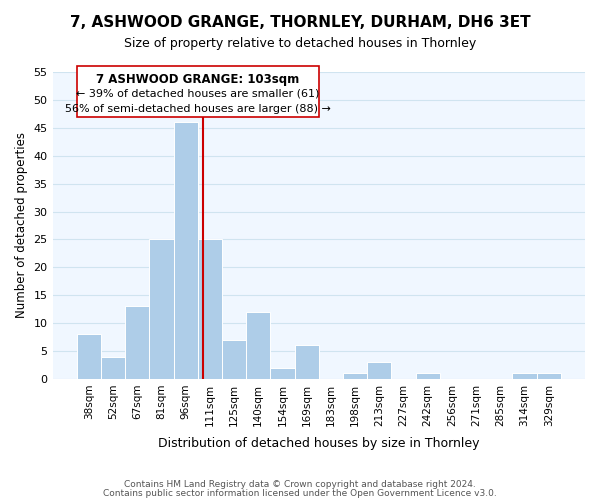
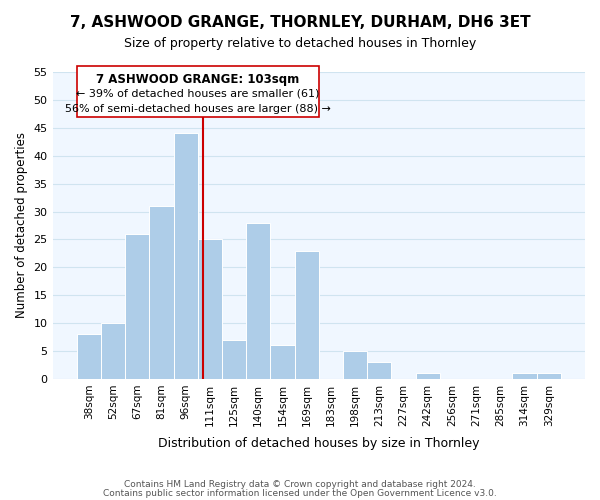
52sqm: 4 -> 10
67sqm: 13 -> 26
81sqm: 25 -> 31
96sqm: 46 -> 44
140sqm: 12 -> 28
154sqm: 2 -> 6
169sqm: 6 -> 23
198sqm: 1 -> 5
